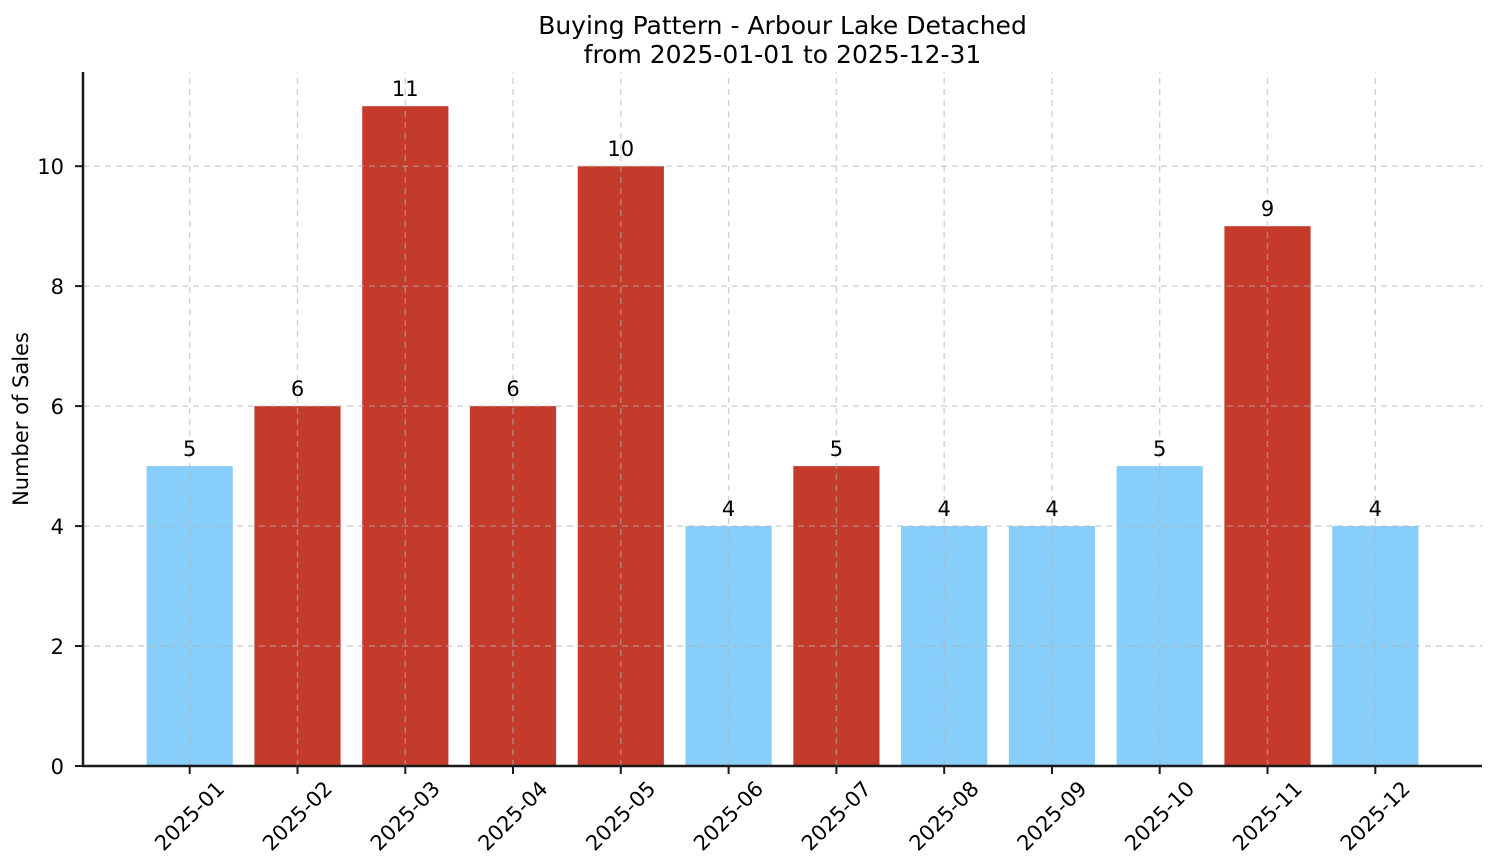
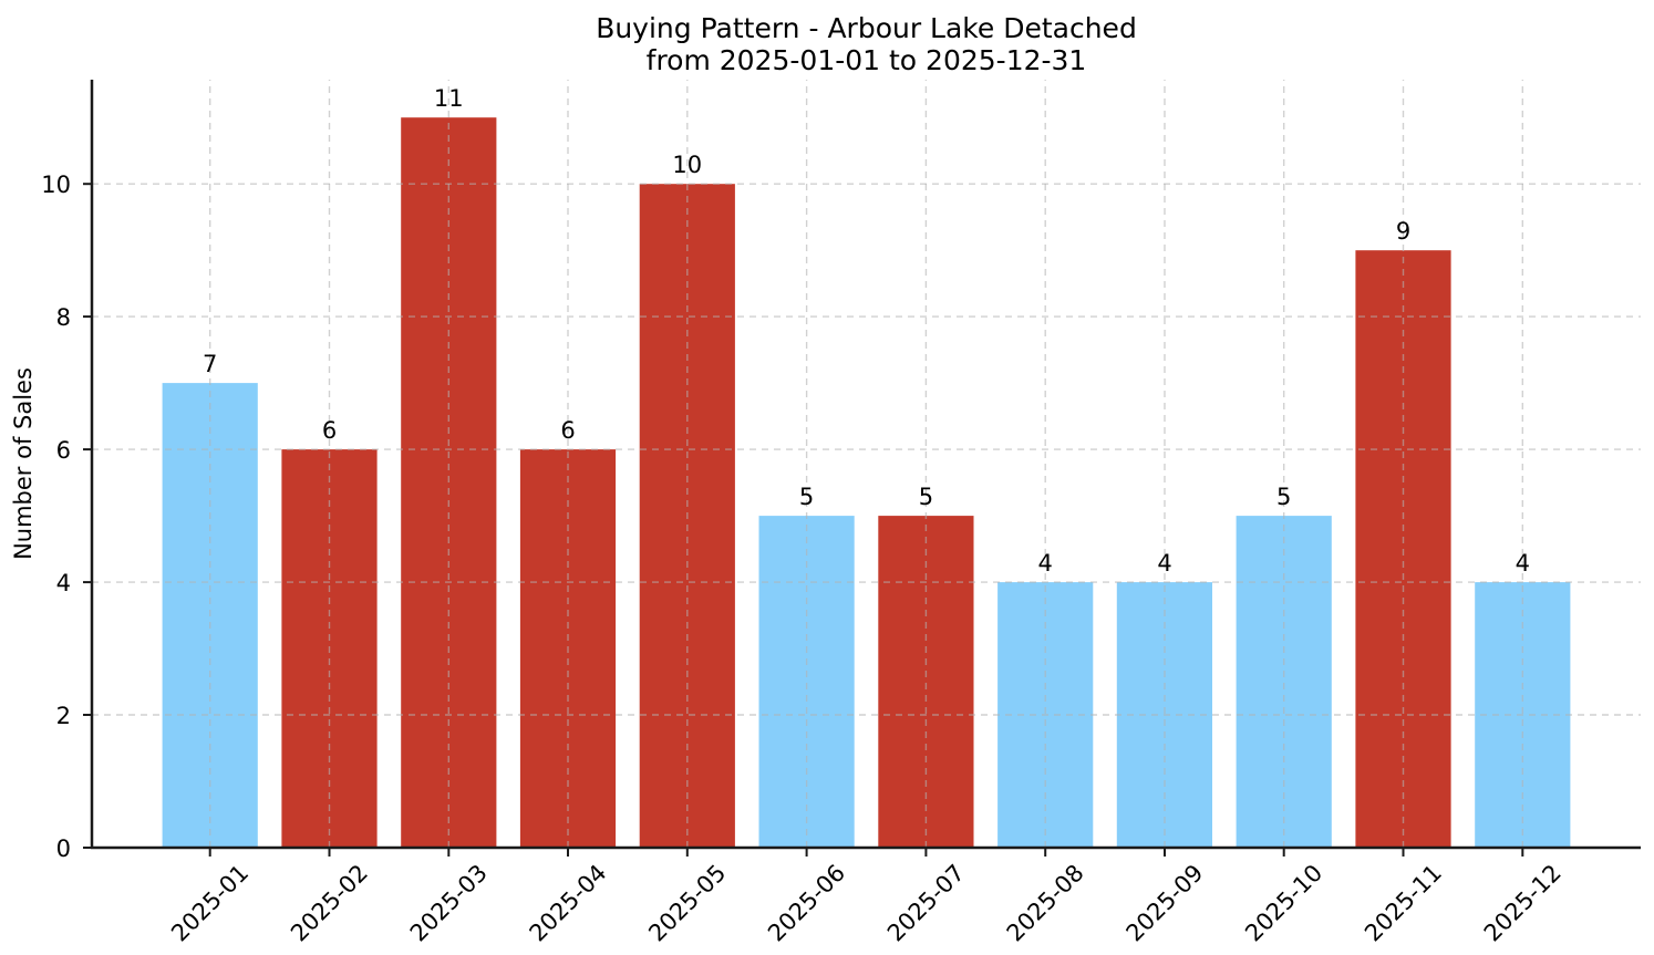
2025-01: 5 -> 7
2025-06: 4 -> 5
